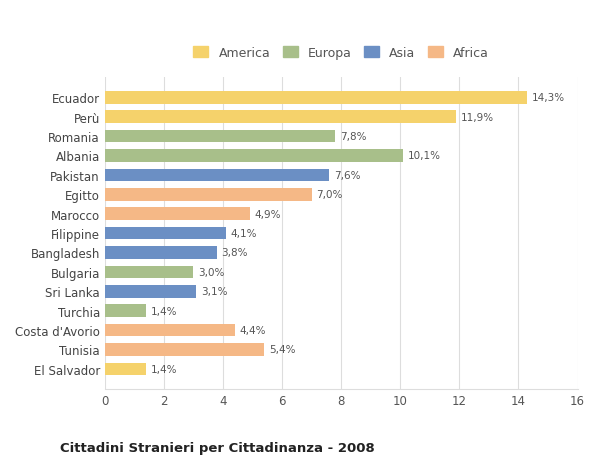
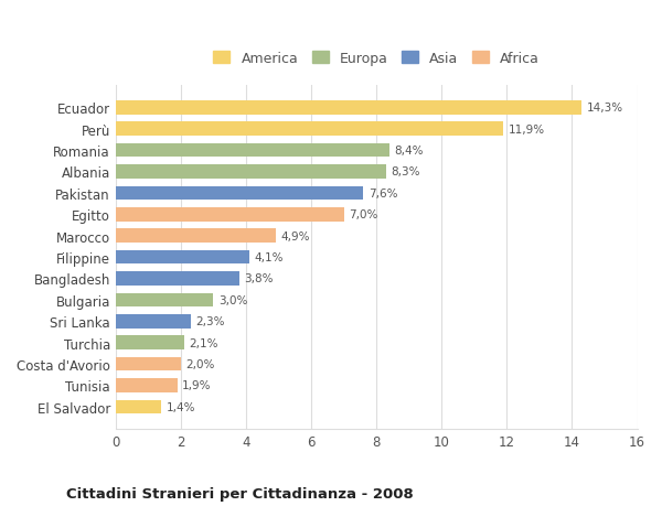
Romania: 7,8% -> 8,4%
Albania: 10,1% -> 8,3%
Sri Lanka: 3,1% -> 2,3%
Turchia: 1,4% -> 2,1%
Costa d'Avorio: 4,4% -> 2,0%
Tunisia: 5,4% -> 1,9%
